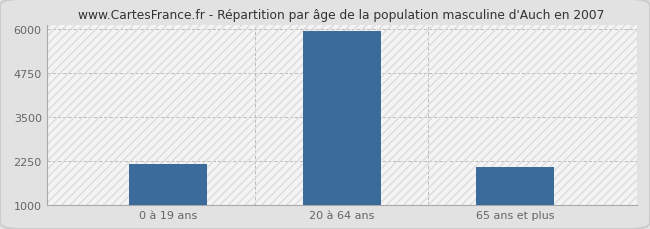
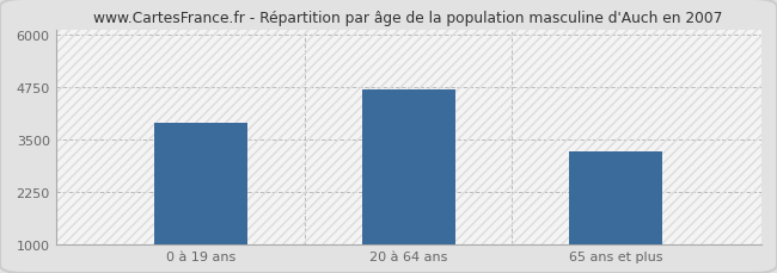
0 à 19 ans: 2150 -> 3900
20 à 64 ans: 5930 -> 4700
65 ans et plus: 2080 -> 3200
